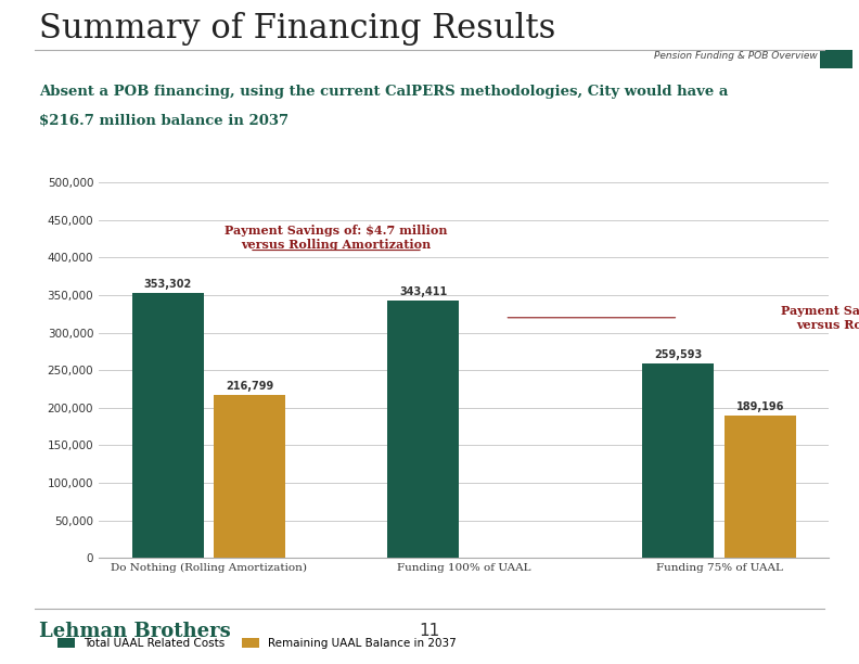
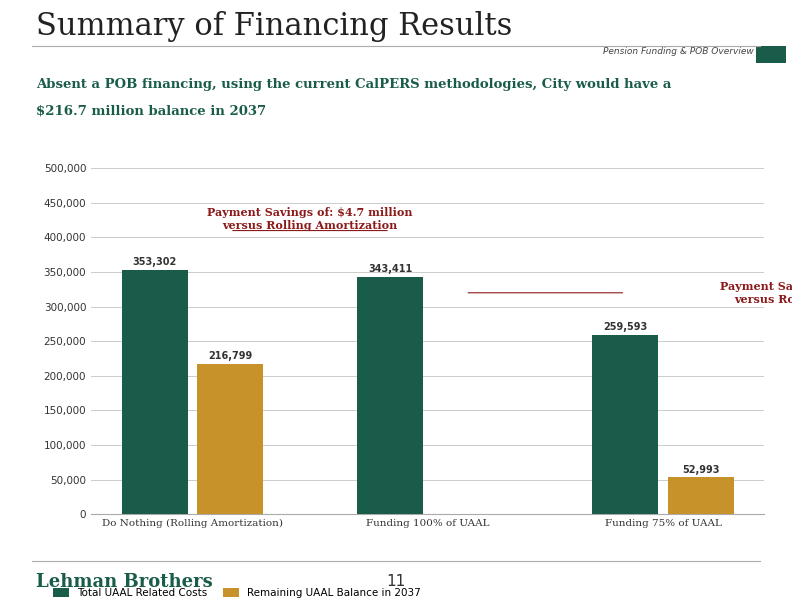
Remaining UAAL Balance in 2037/Funding 75% of UAAL: 189,196 -> 52,993
